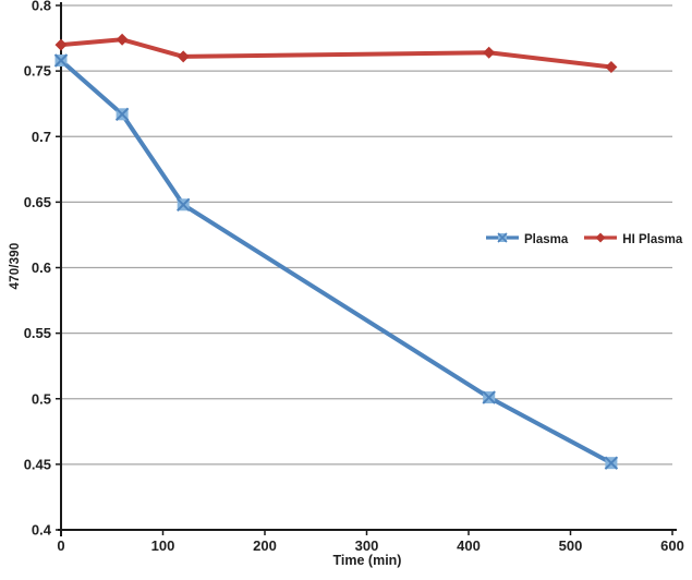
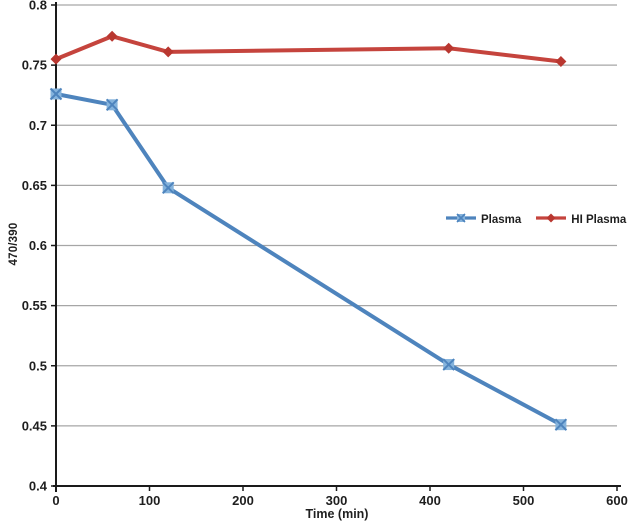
Plasma/0: 0.758 -> 0.726
HI Plasma/0: 0.770 -> 0.755
